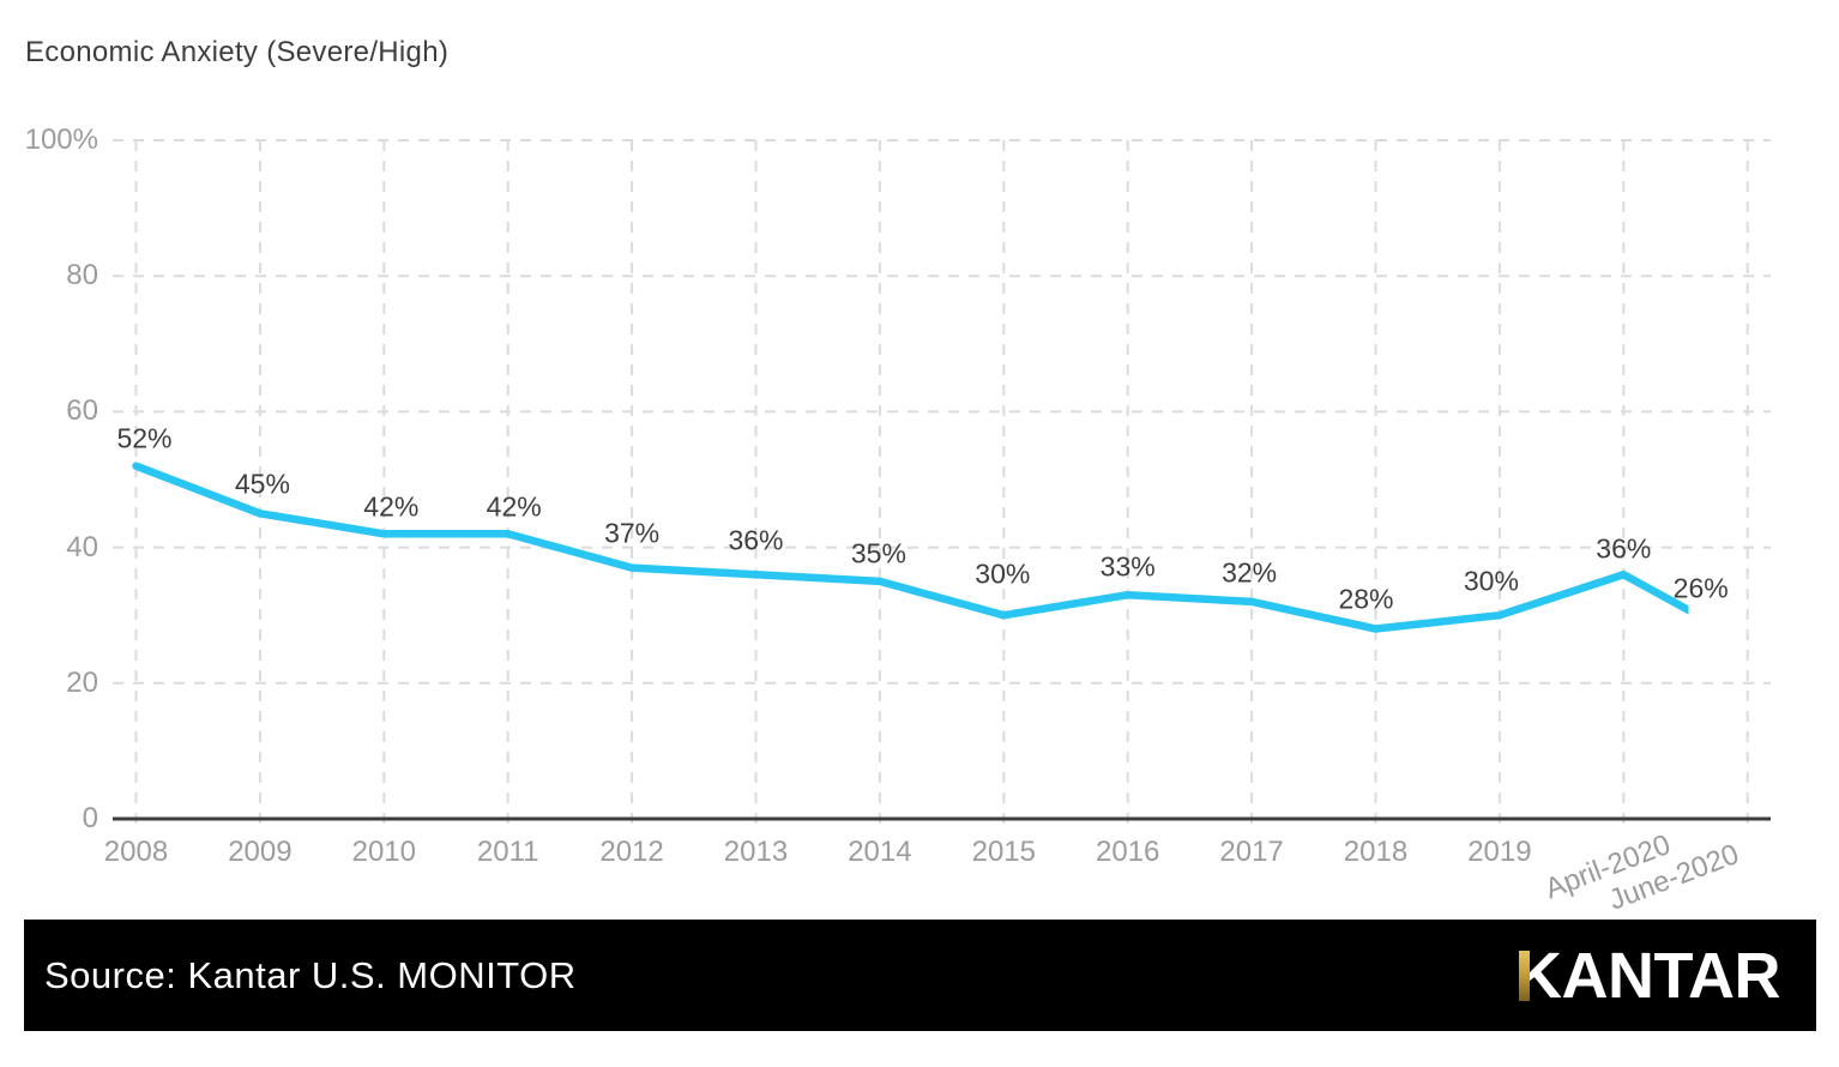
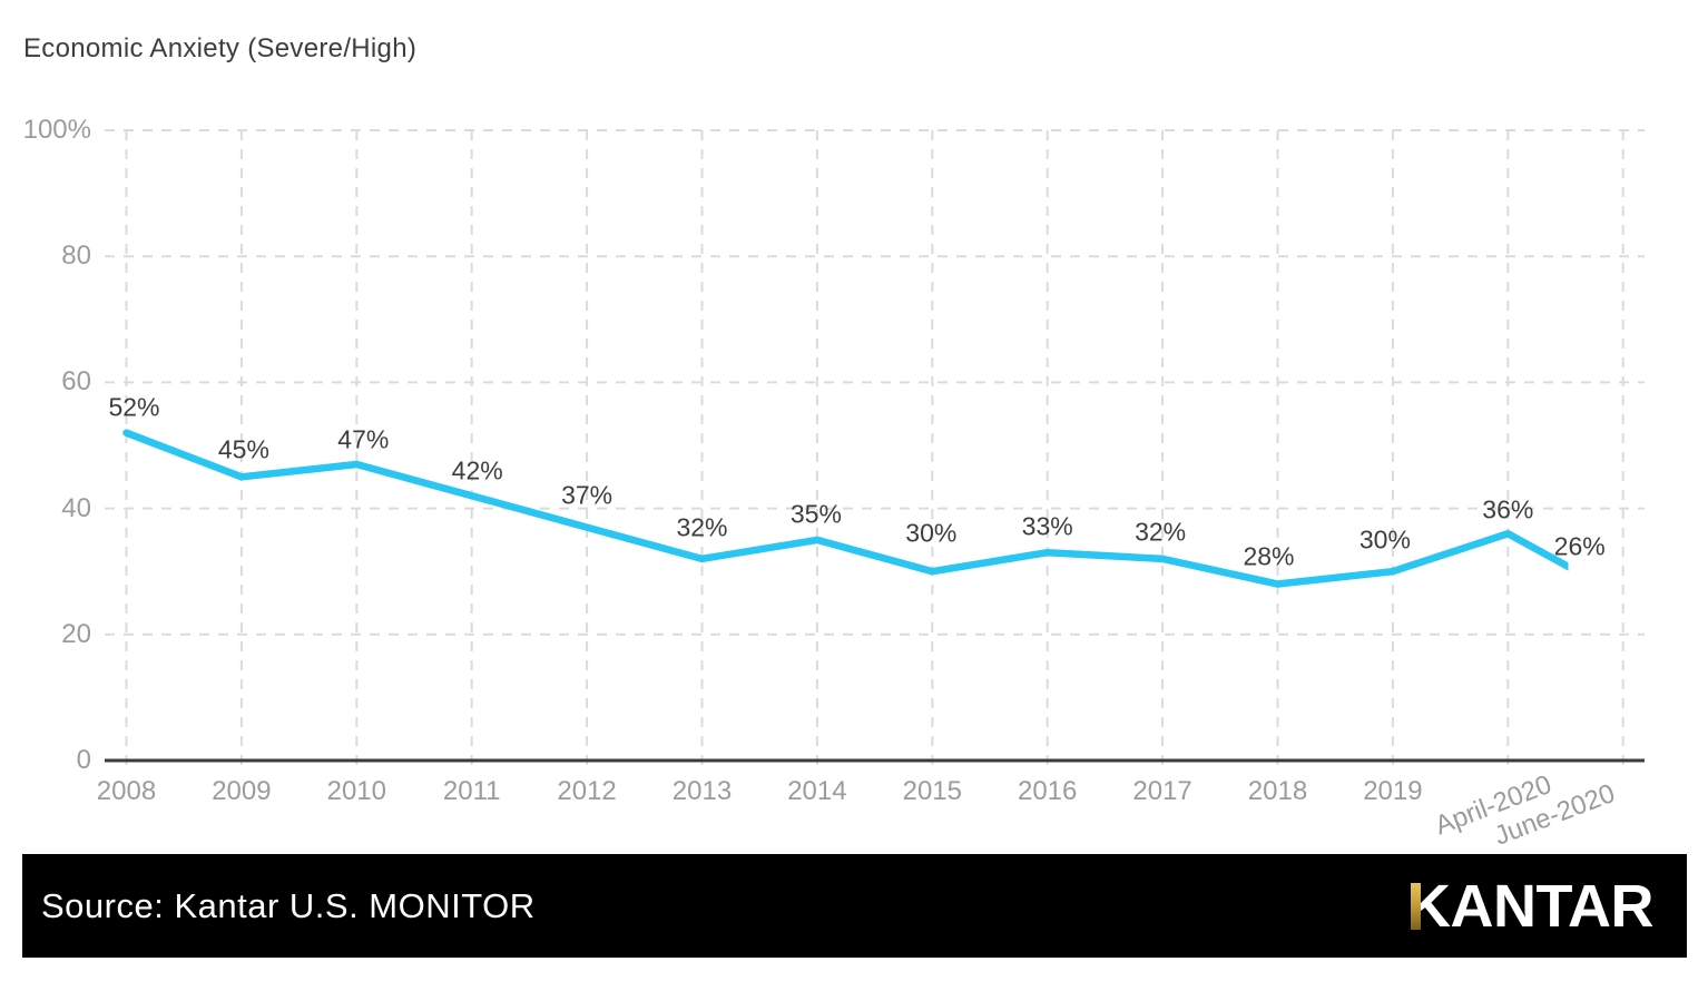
2010: 42% -> 47%
2013: 36% -> 32%
